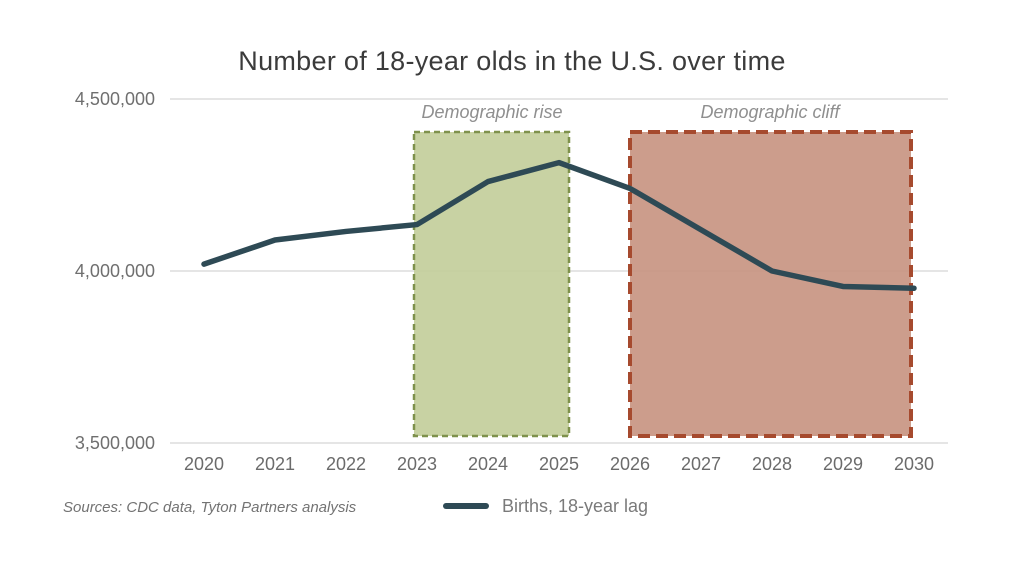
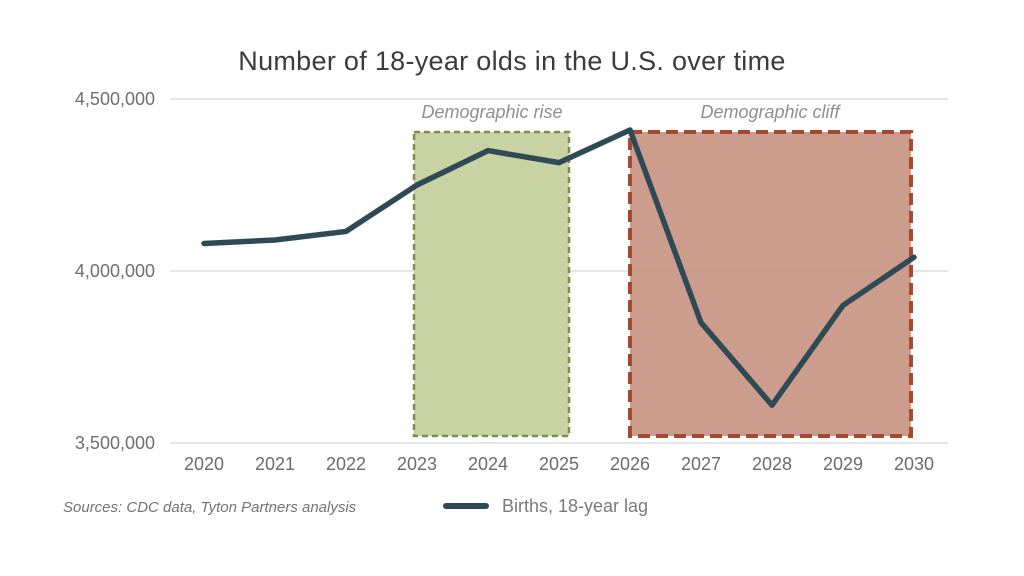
2020: 4020000 -> 4080000
2023: 4140000 -> 4250000
2024: 4260000 -> 4350000
2026: 4240000 -> 4410000
2027: 4120000 -> 3850000
2028: 4000000 -> 3610000
2029: 3960000 -> 3900000
2030: 3950000 -> 4040000
